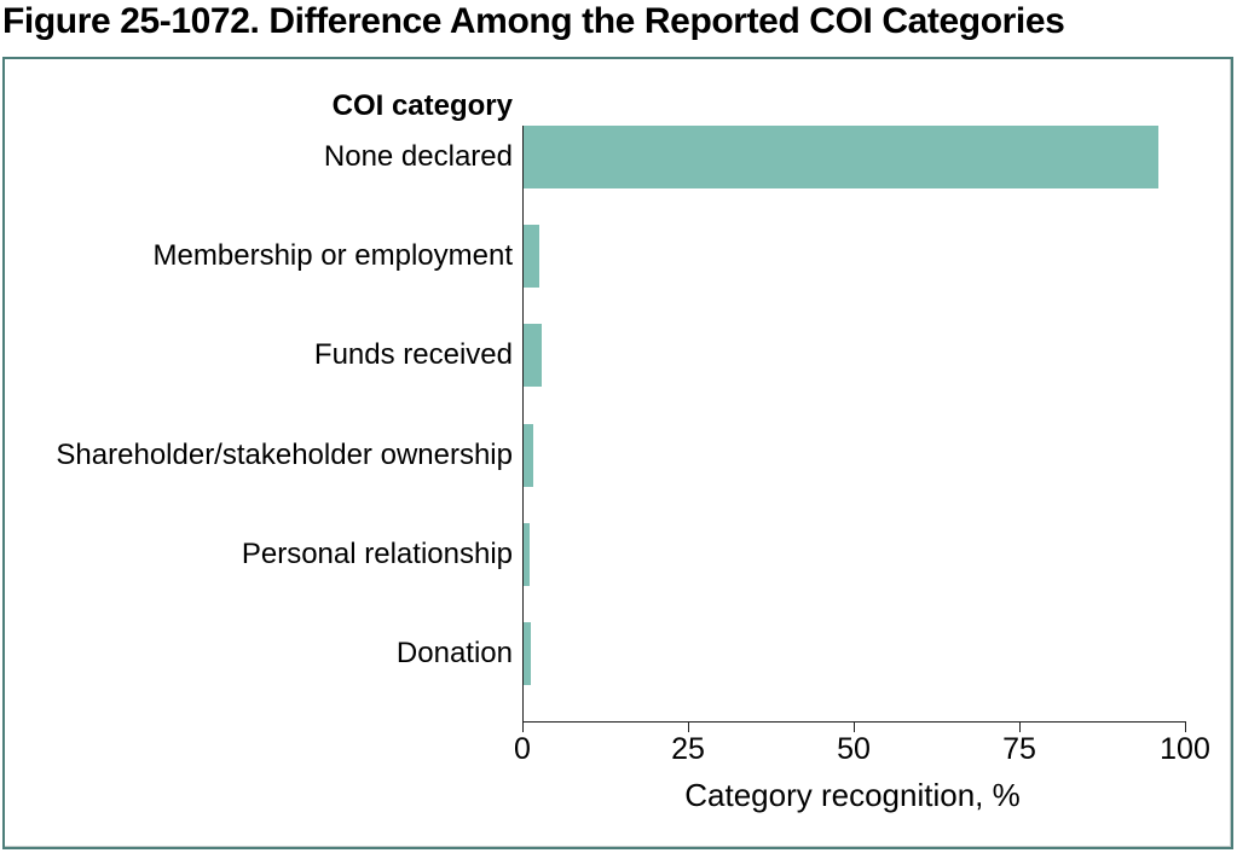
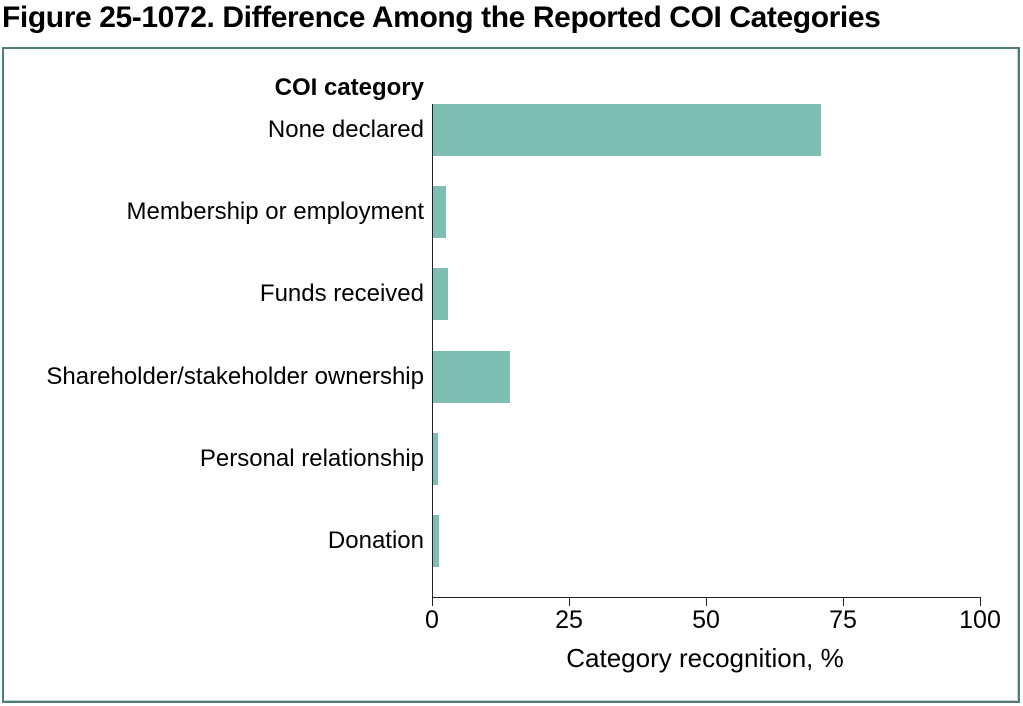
None declared: 96 -> 71
Shareholder/stakeholder ownership: 1 -> 14
